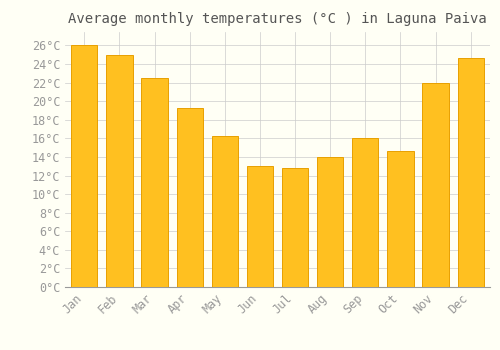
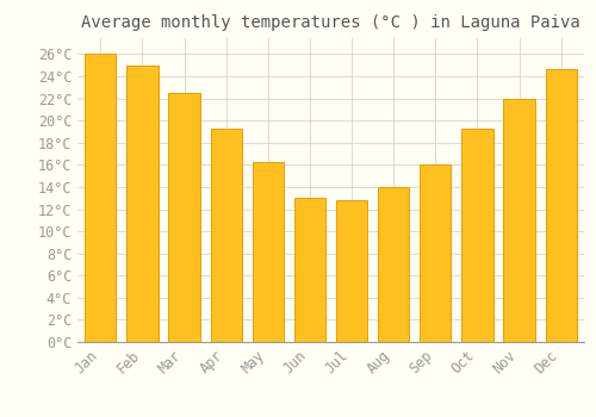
Oct: 14.6°C -> 19.3°C
